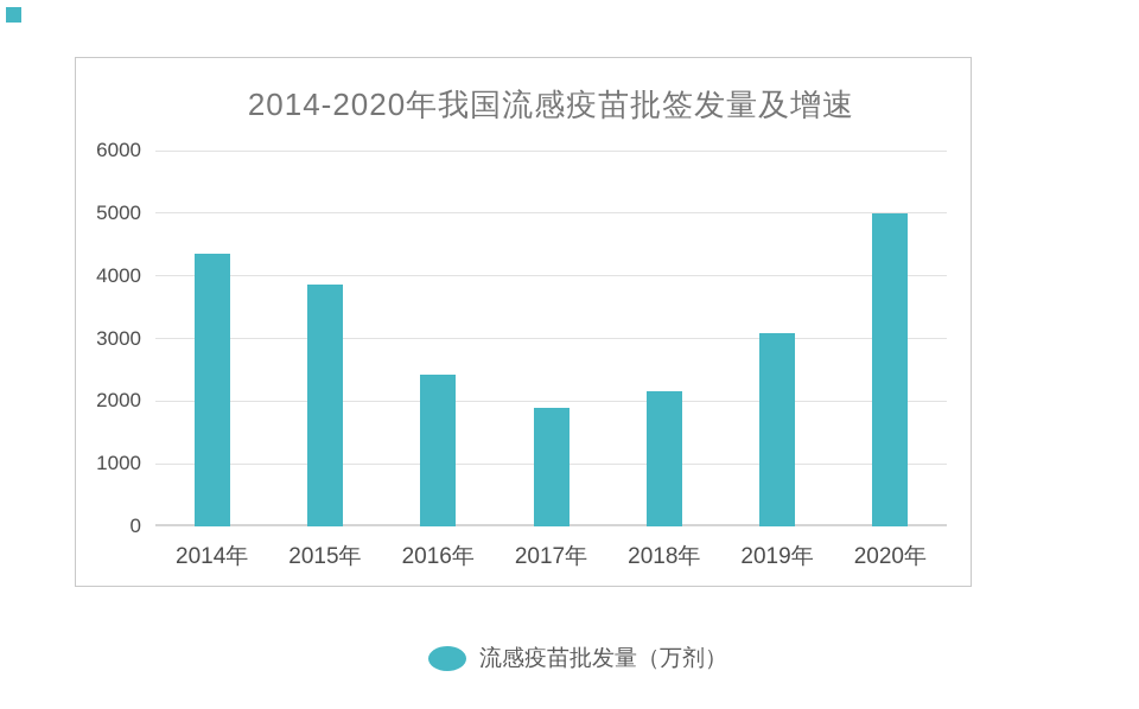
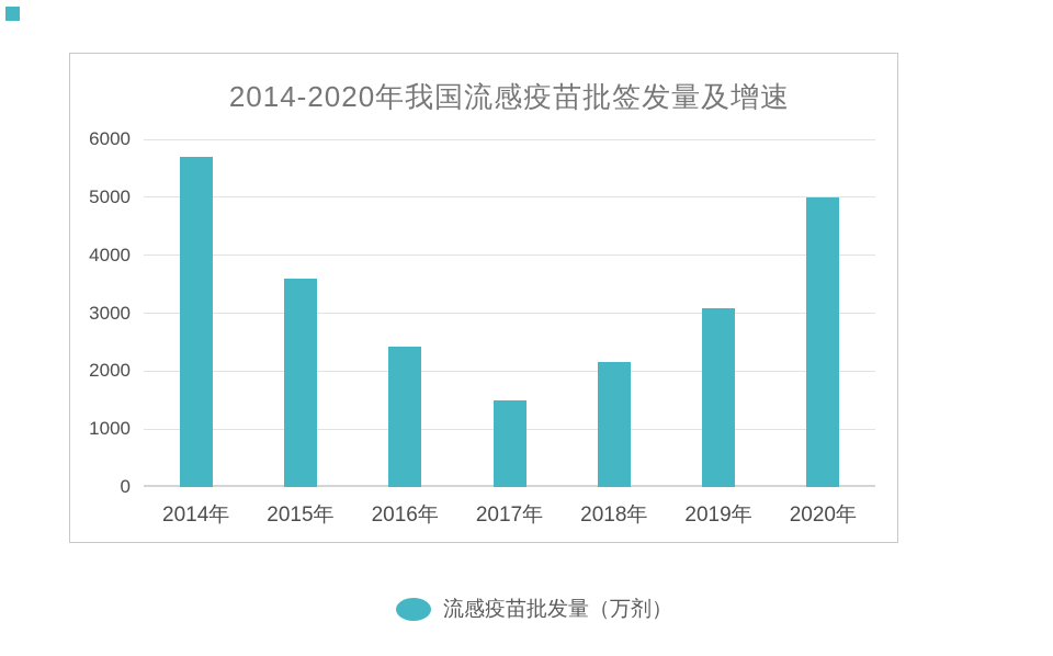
2014年: 4400 -> 5700
2015年: 3900 -> 3600
2017年: 1900 -> 1500
